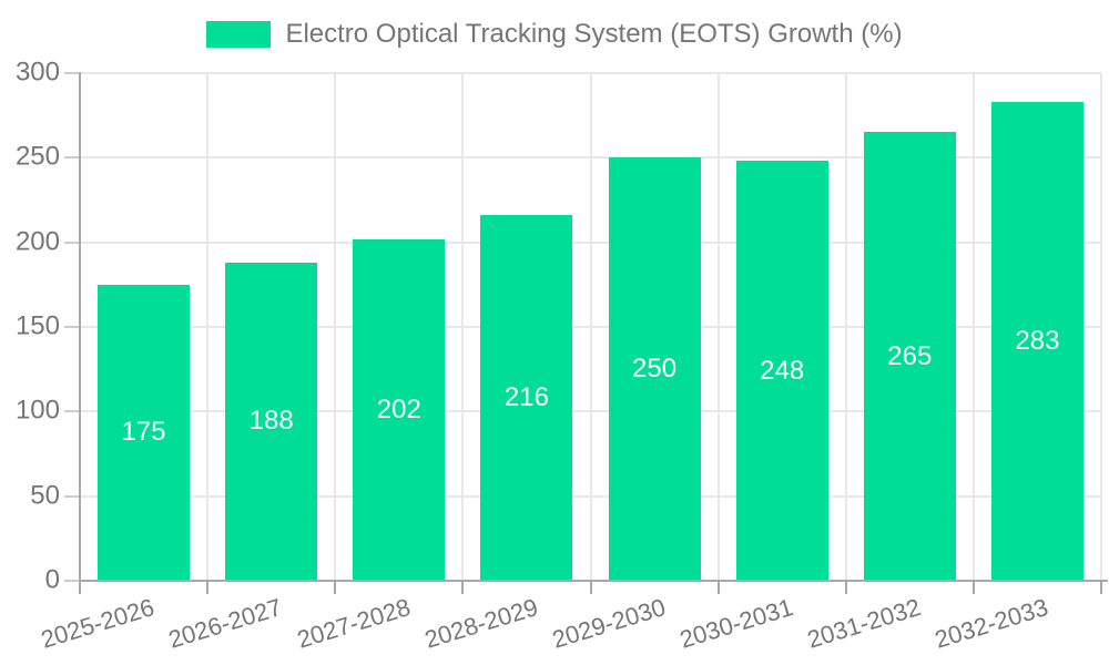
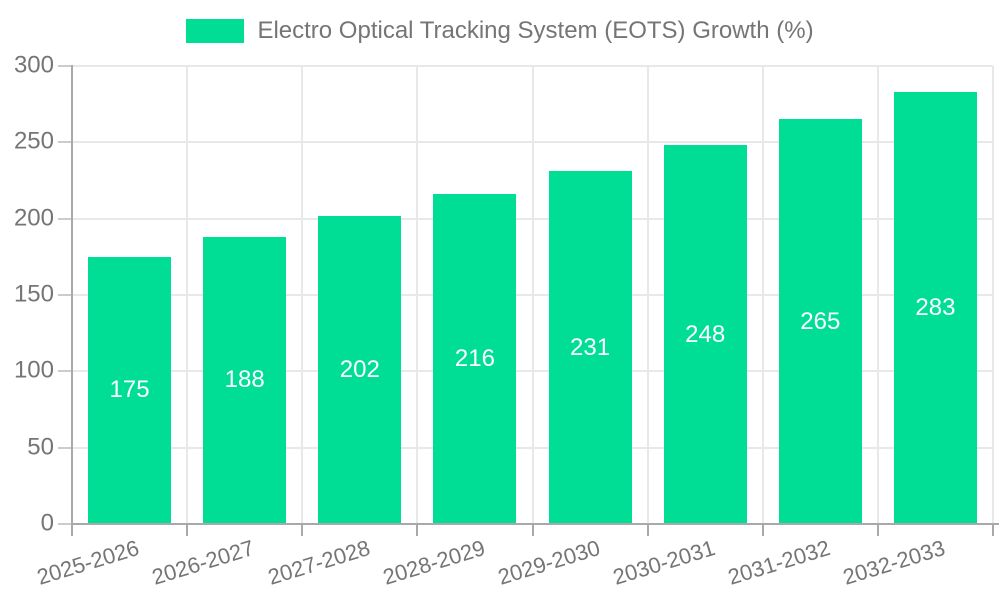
2029-2030: 250 -> 231
